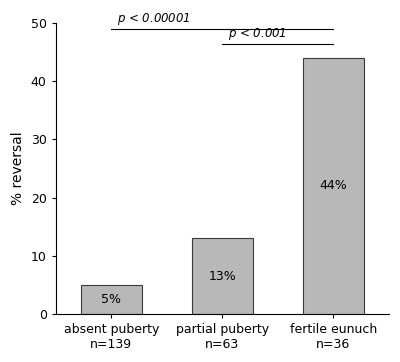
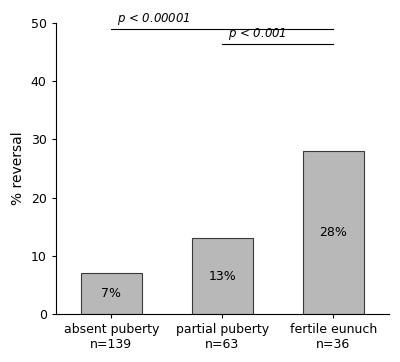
absent puberty n=139: 5% -> 7%
fertile eunuch n=36: 44% -> 28%
